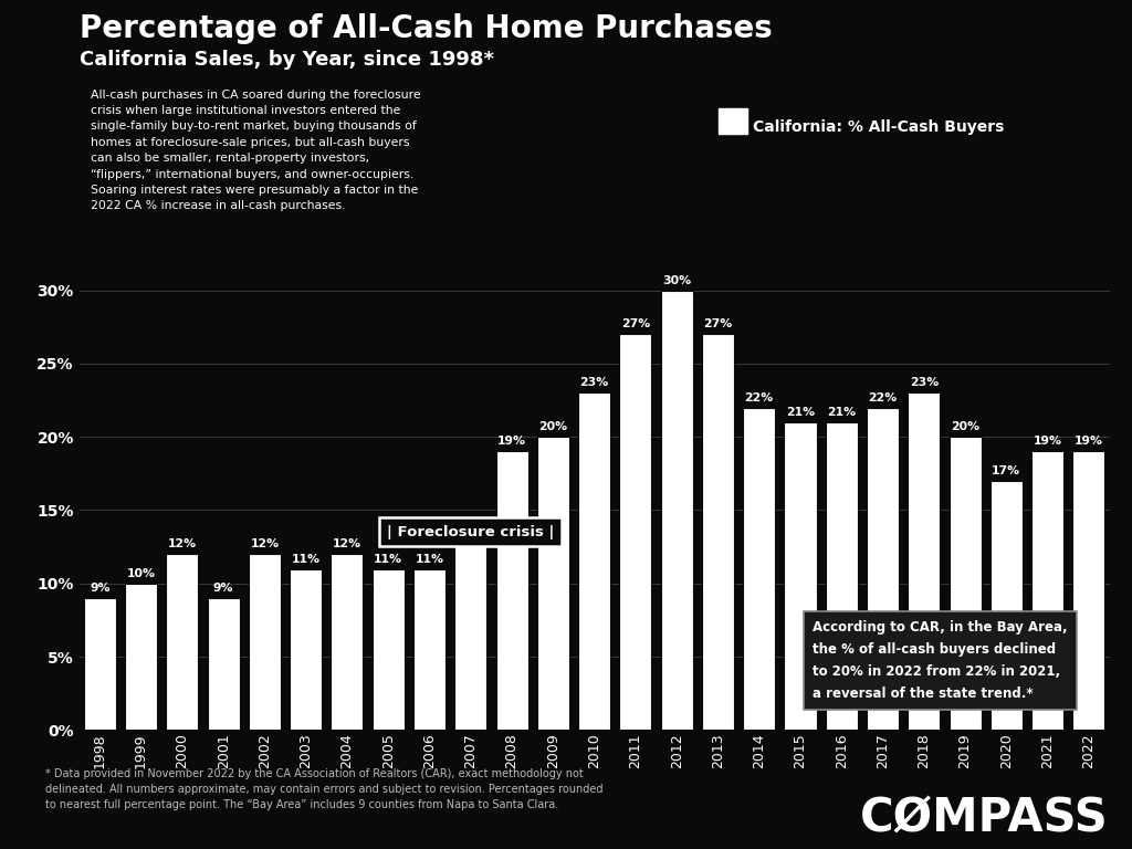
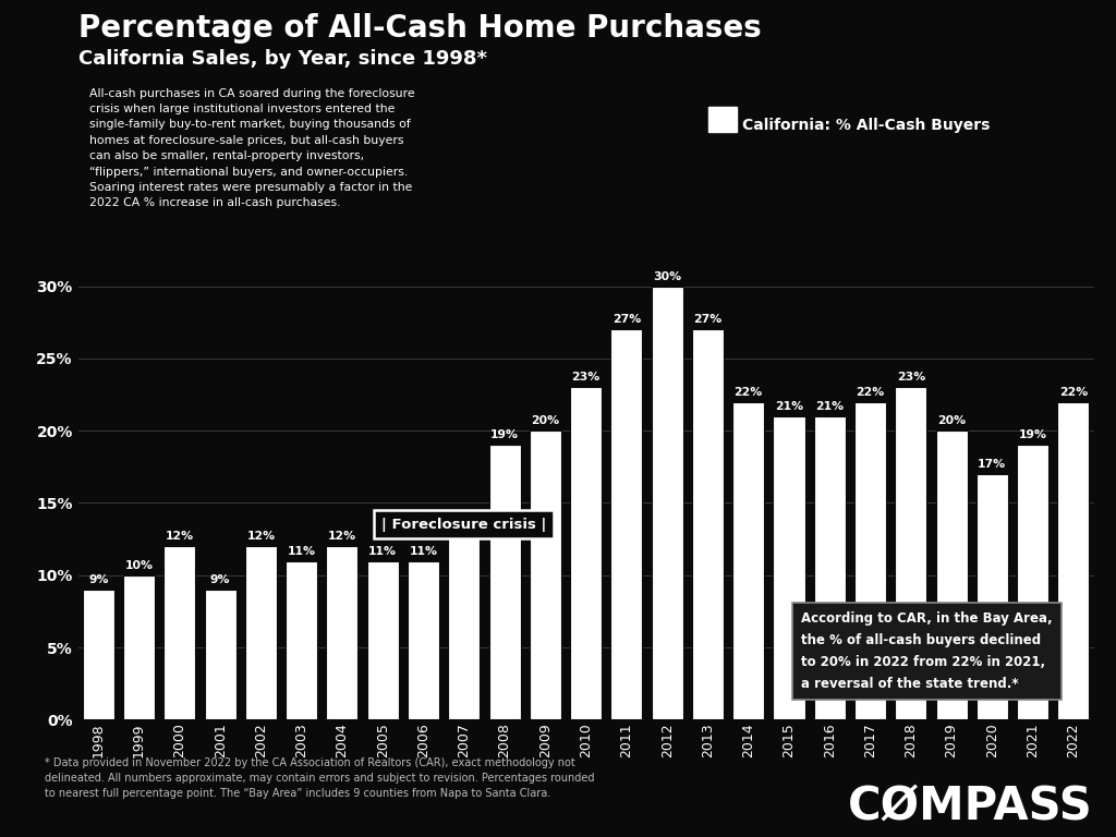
2022: 19% -> 22%
